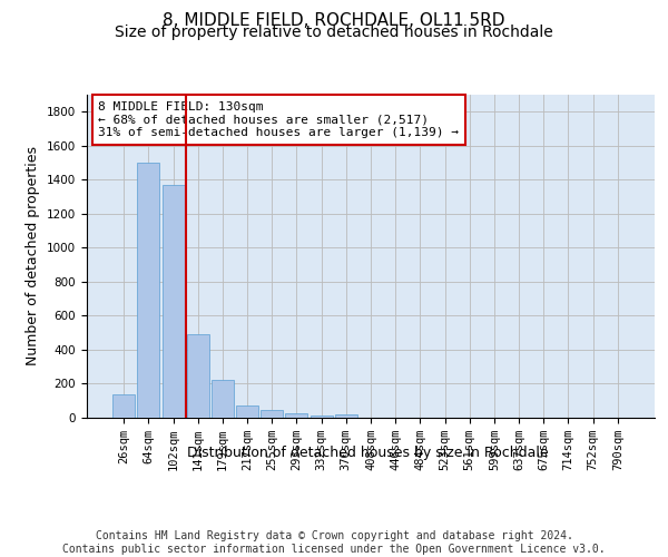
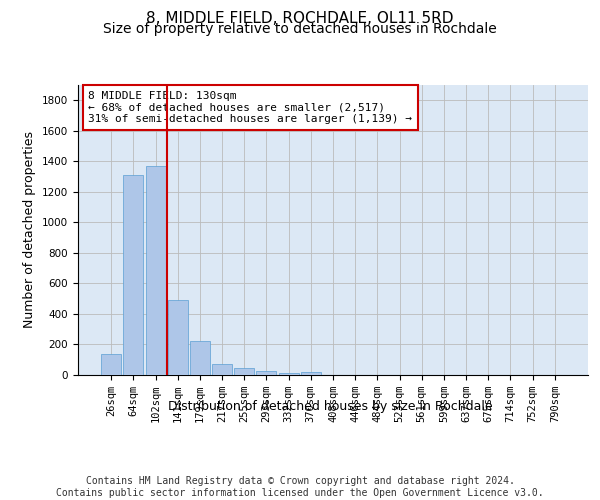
64sqm: 1500 -> 1310
